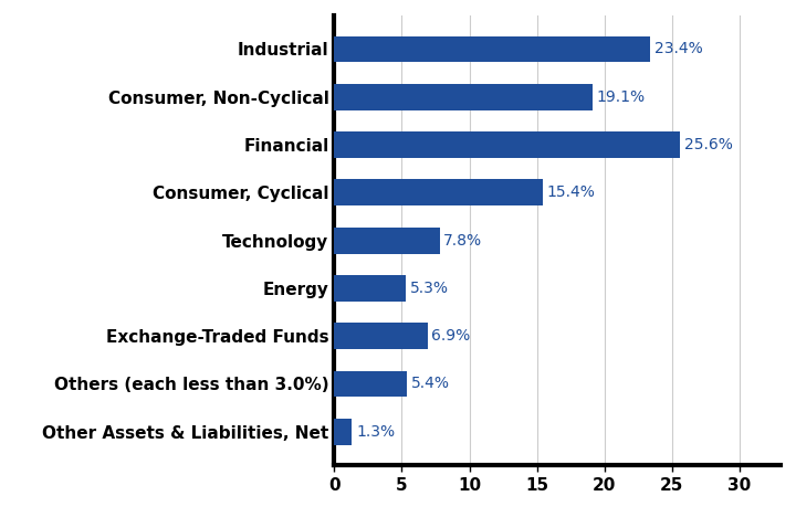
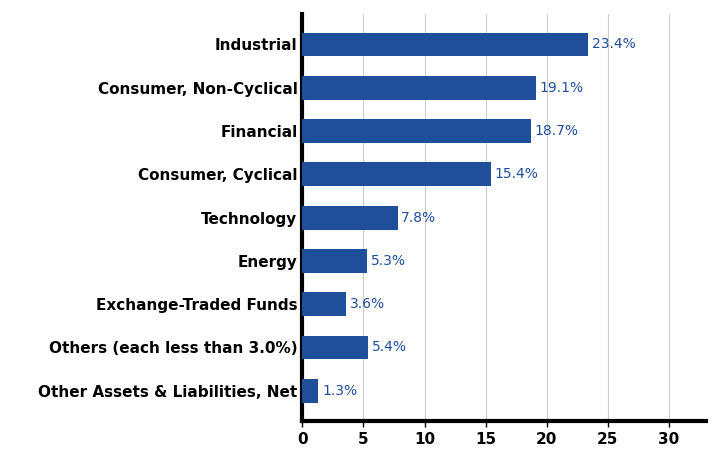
Financial: 25.6% -> 18.7%
Exchange-Traded Funds: 6.9% -> 3.6%
